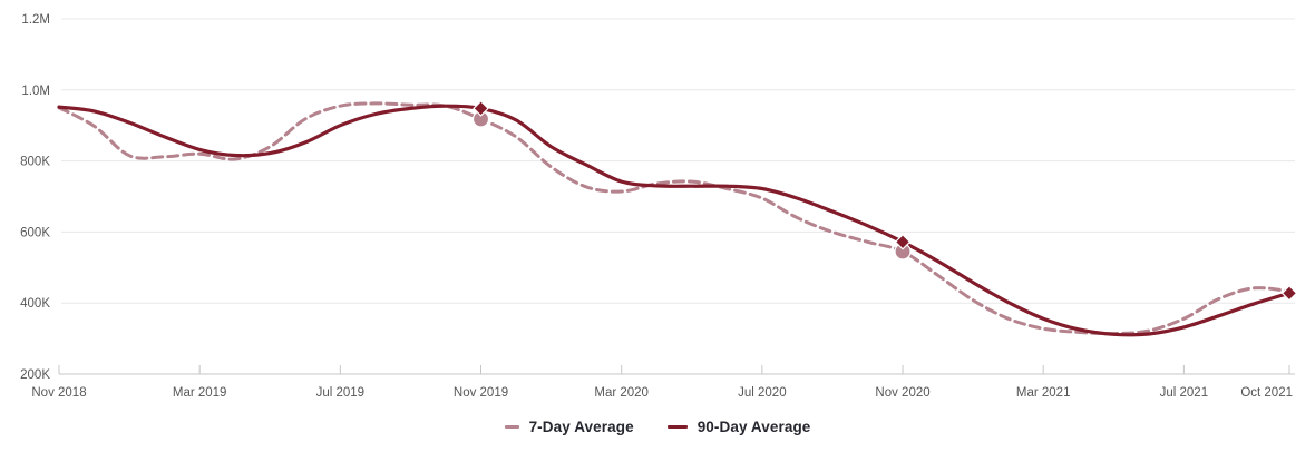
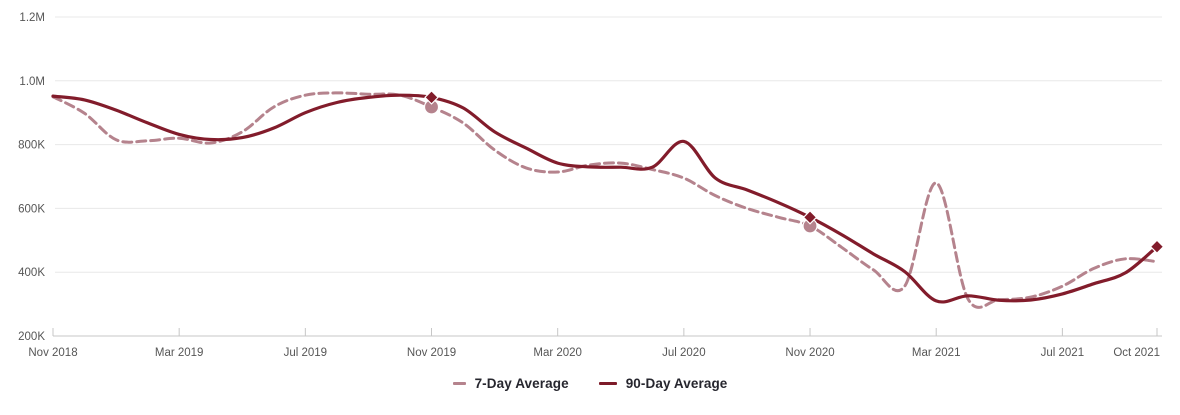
90-Day Average/Jul 2020: 720K -> 810K
7-Day Average/Mar 2021: 330K -> 680K
90-Day Average/Mar 2021: 360K -> 310K
90-Day Average/Oct 2021: 430K -> 480K
